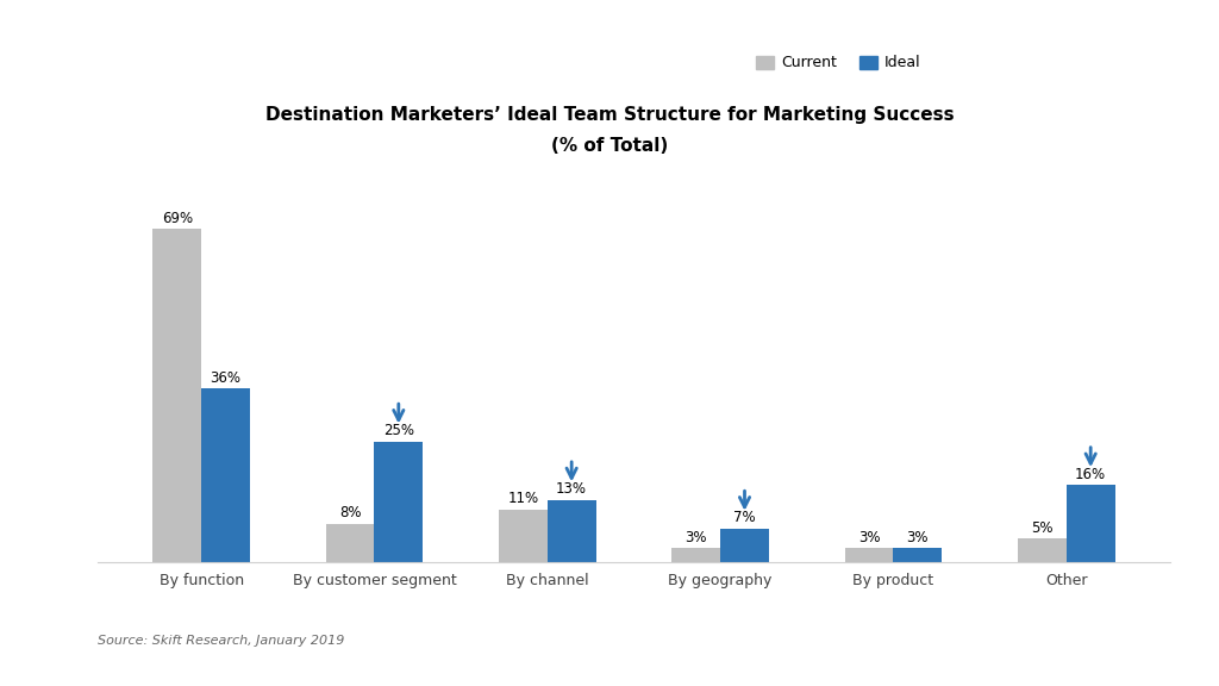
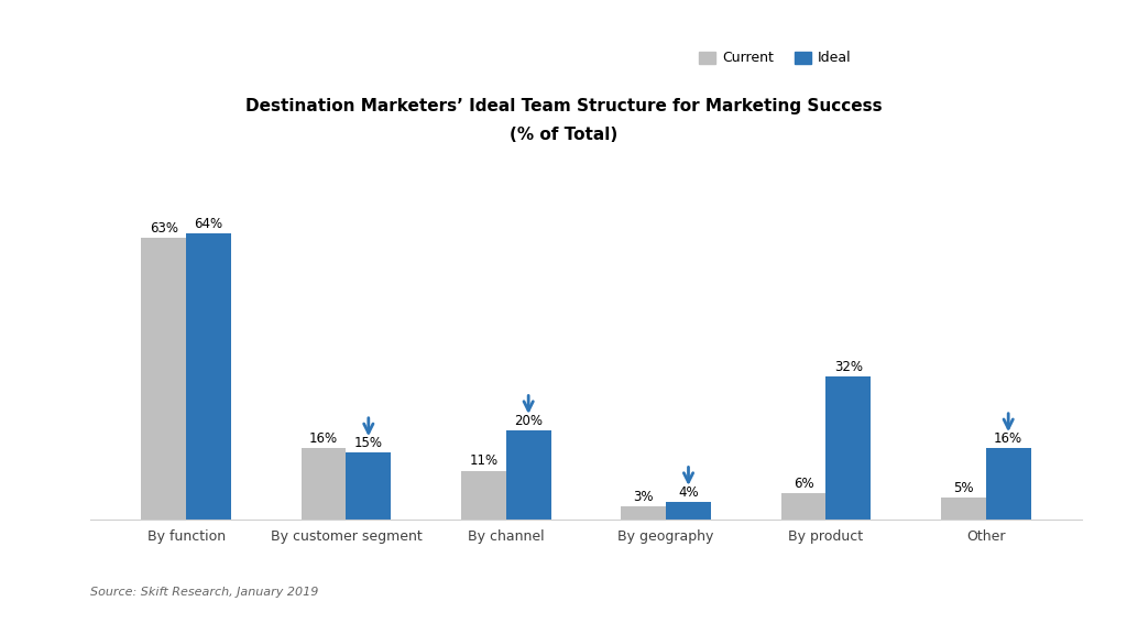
Current/By function: 69% -> 63%
Ideal/By function: 36% -> 64%
Current/By customer segment: 8% -> 16%
Ideal/By customer segment: 25% -> 15%
Ideal/By channel: 13% -> 20%
Ideal/By geography: 7% -> 4%
Current/By product: 3% -> 6%
Ideal/By product: 3% -> 32%
